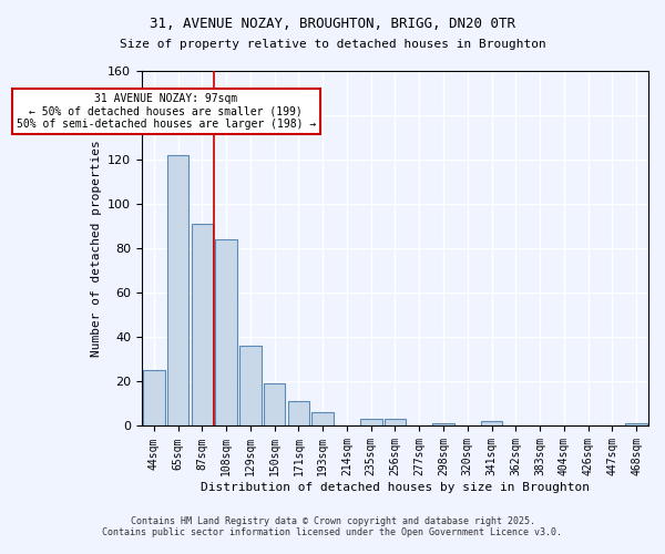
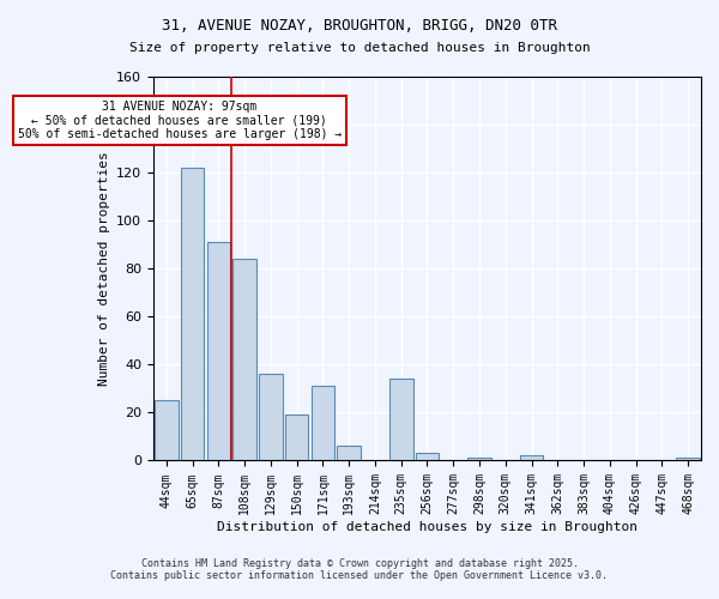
171sqm: 11 -> 31
235sqm: 3 -> 34
